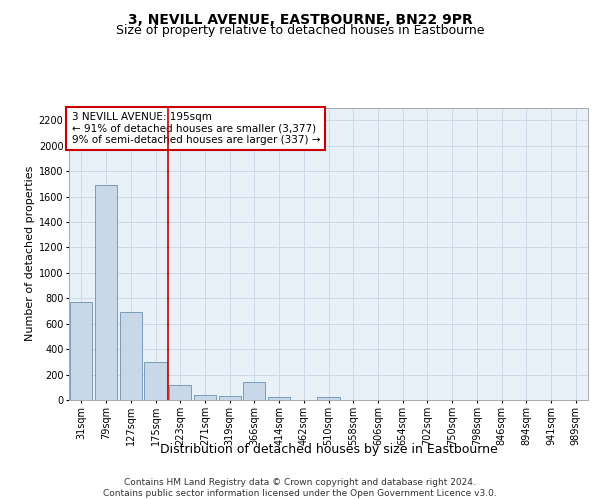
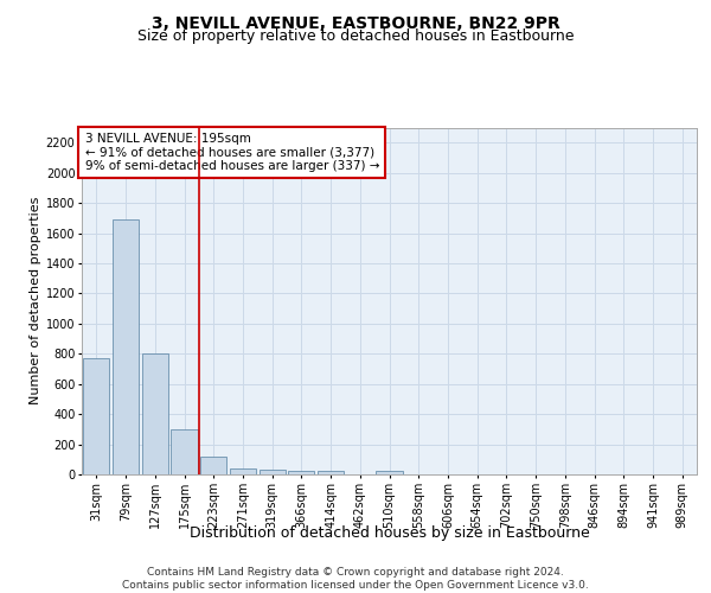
127sqm: 690 -> 800
366sqm: 140 -> 20
